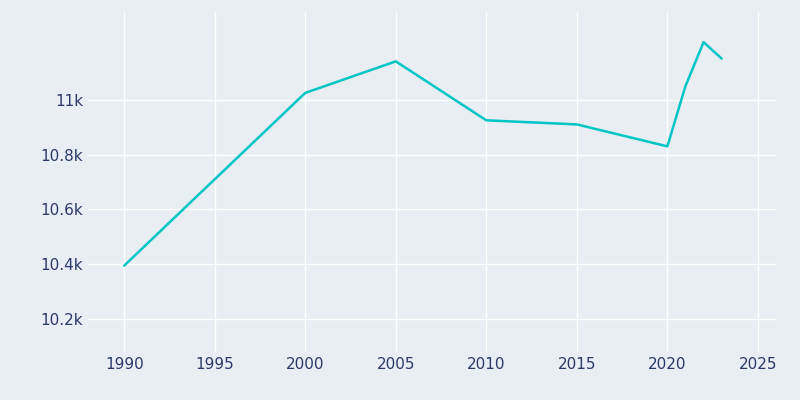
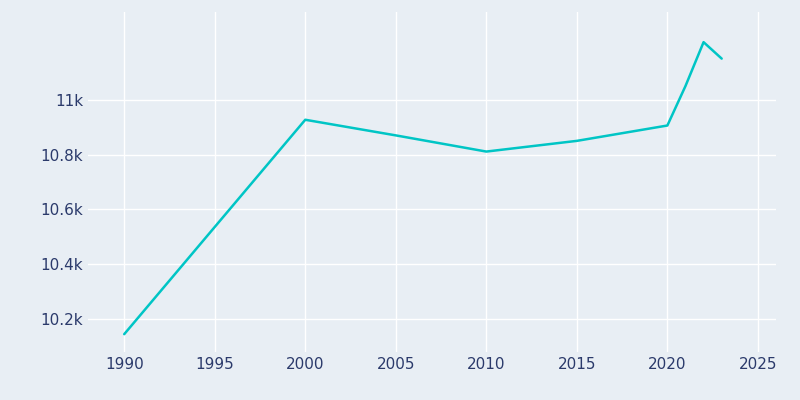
1990: 10.395k -> 10.145k
2000: 11.025k -> 10.927k
2005: 11.140k -> 10.870k
2010: 10.925k -> 10.811k
2015: 10.910k -> 10.850k
2020: 10.830k -> 10.906k
